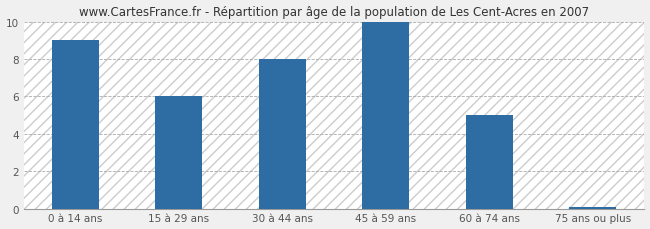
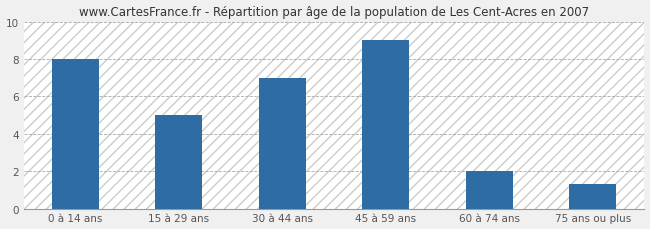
0 à 14 ans: 9.0 -> 8.0
15 à 29 ans: 6.0 -> 5.0
30 à 44 ans: 8.0 -> 7.0
45 à 59 ans: 10.0 -> 9.0
60 à 74 ans: 5.0 -> 2.0
75 ans ou plus: 0.1 -> 1.3
